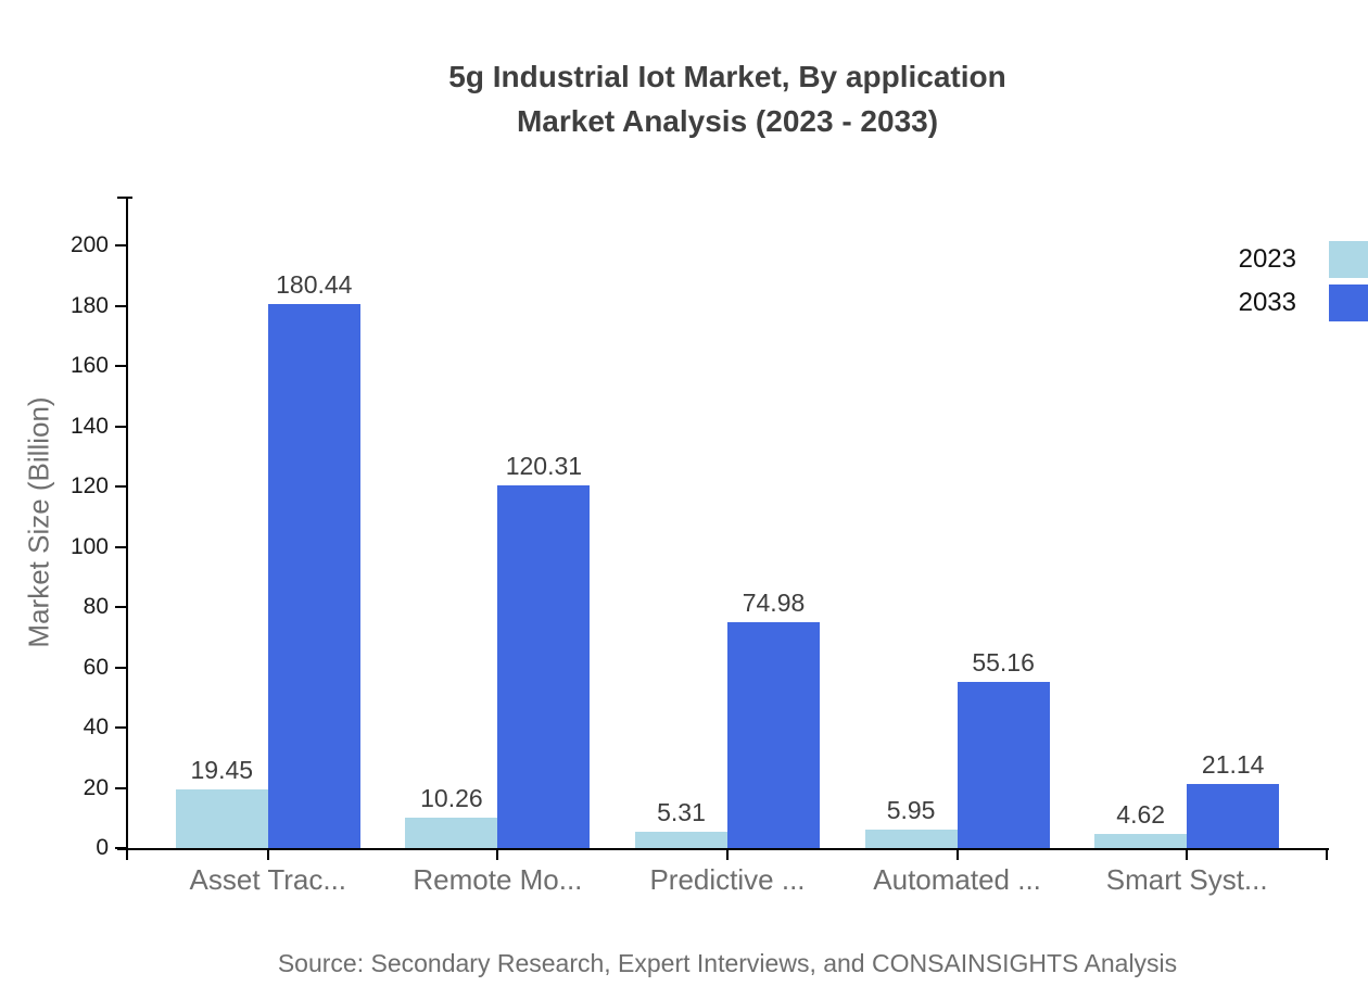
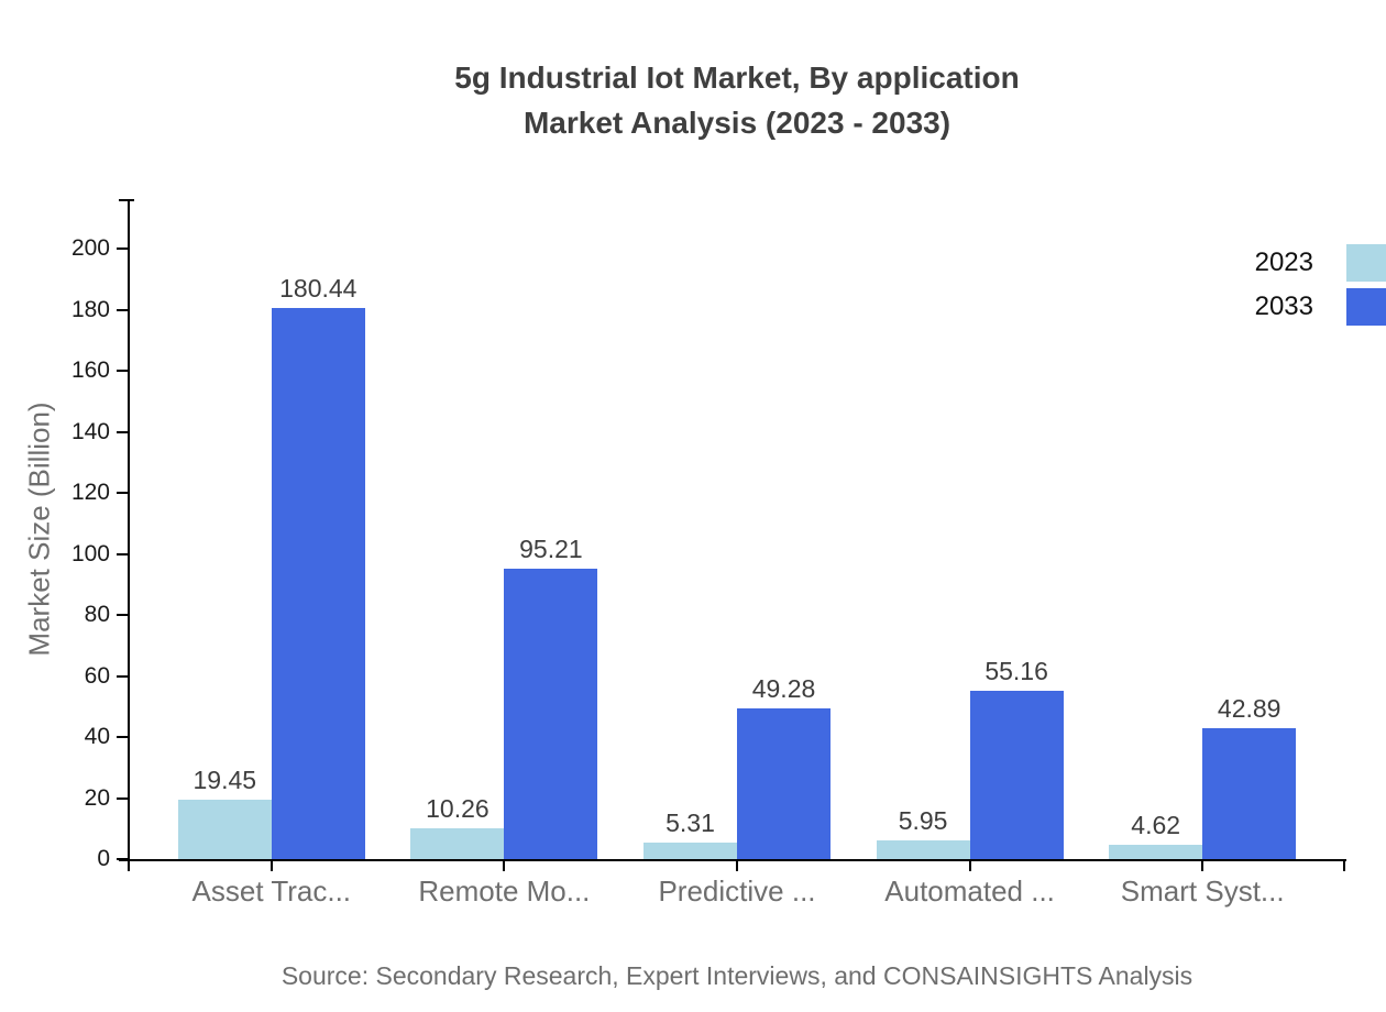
2033/Remote Mo...: 120.31 -> 95.21
2033/Predictive ...: 74.98 -> 49.28
2033/Smart Syst...: 21.14 -> 42.89
